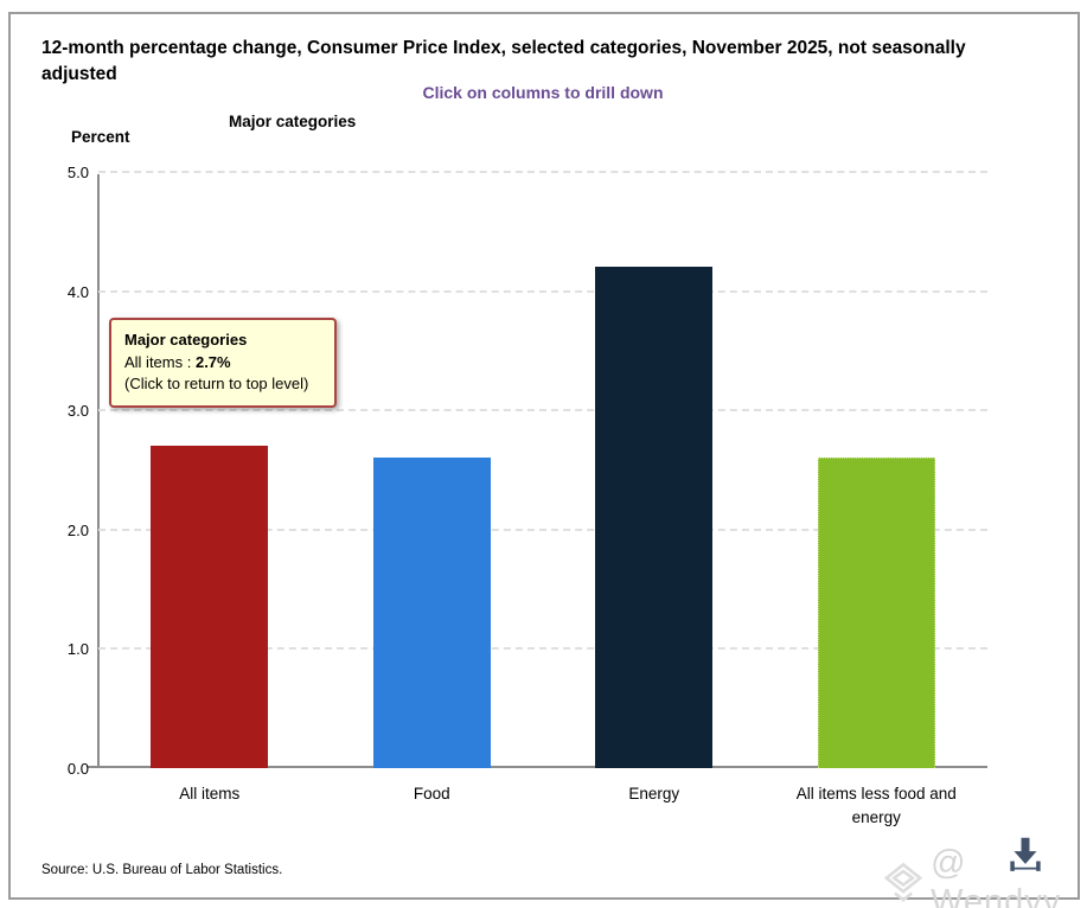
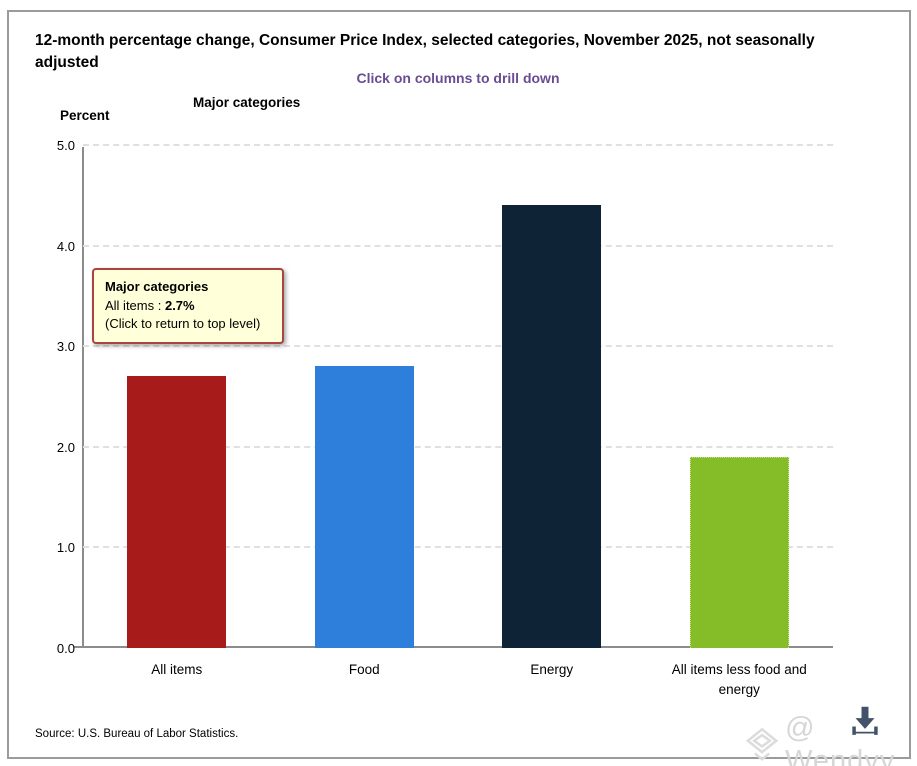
Food: 2.6 -> 2.8
Energy: 4.2 -> 4.4
All items less food and energy: 2.6 -> 1.9
